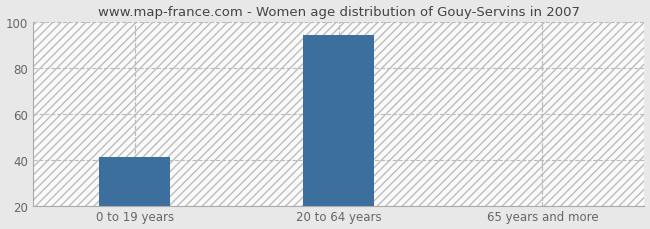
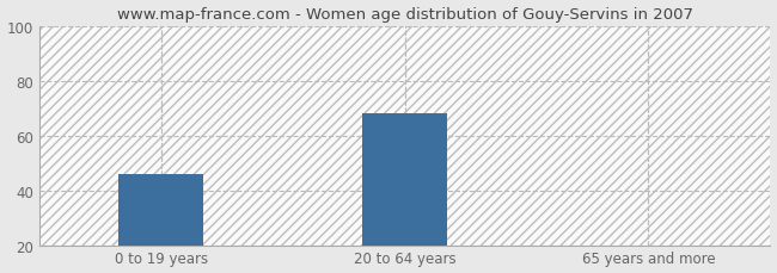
0 to 19 years: 41 -> 46
20 to 64 years: 94 -> 68
